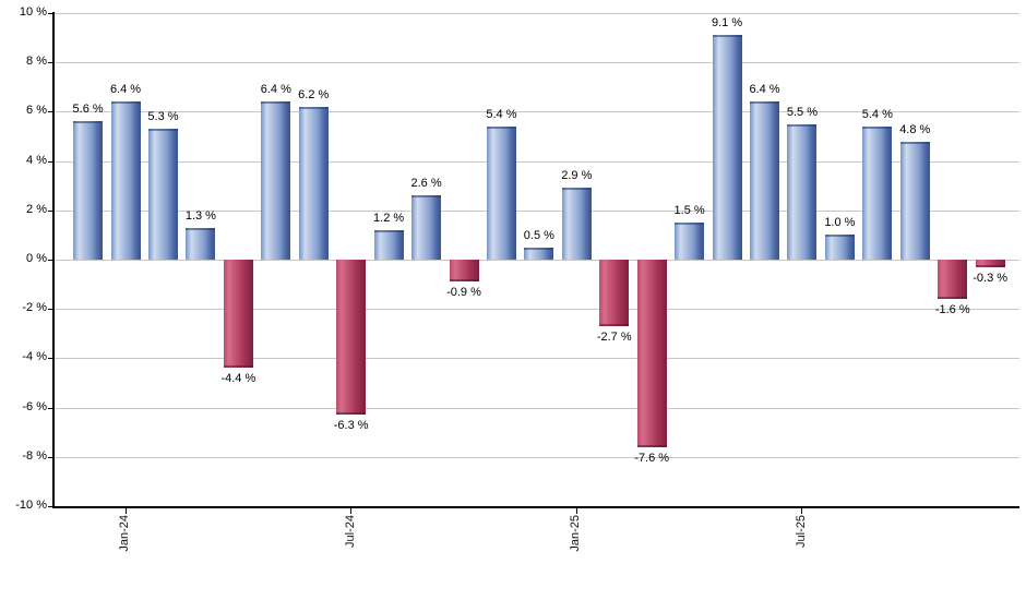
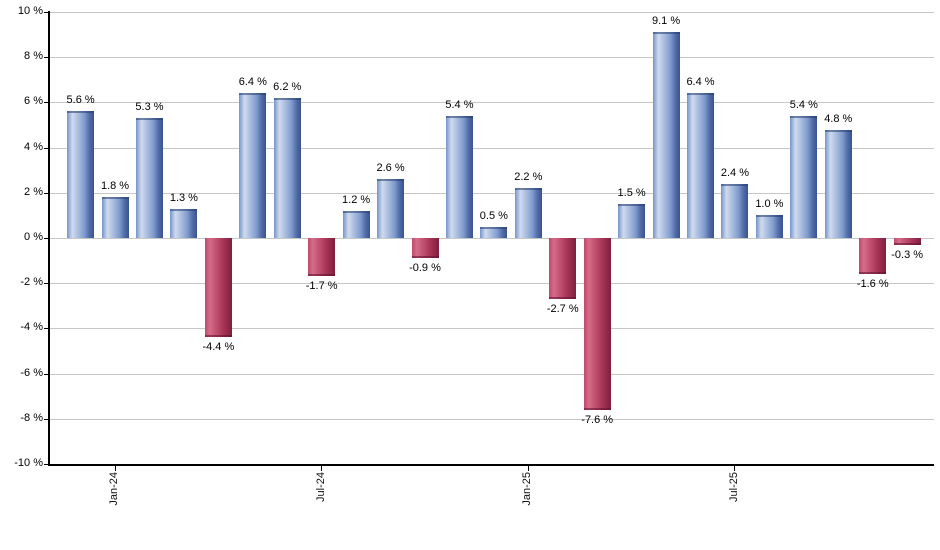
Jan-24: 6.4 -> 1.8
Jul-24: -6.3 -> -1.7
Jan-25: 2.9 -> 2.2
Jul-25: 5.5 -> 2.4
